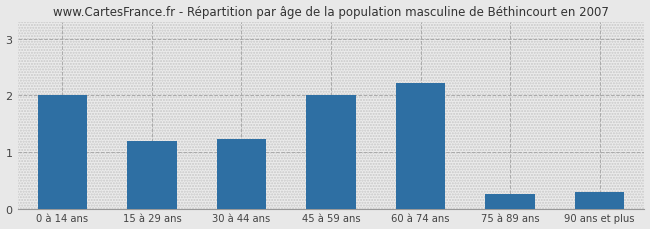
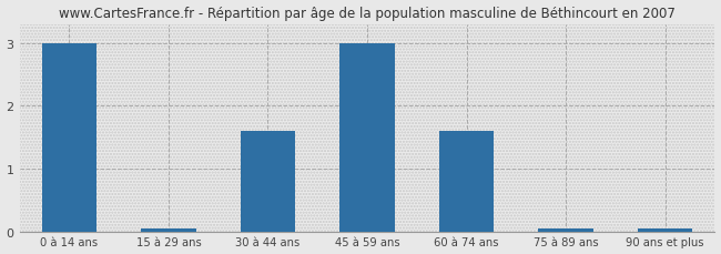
0 à 14 ans: 2.00 -> 3.00
15 à 29 ans: 1.20 -> 0.05
30 à 44 ans: 1.22 -> 1.60
45 à 59 ans: 2.00 -> 3.00
60 à 74 ans: 2.22 -> 1.60
75 à 89 ans: 0.26 -> 0.05
90 ans et plus: 0.30 -> 0.05
